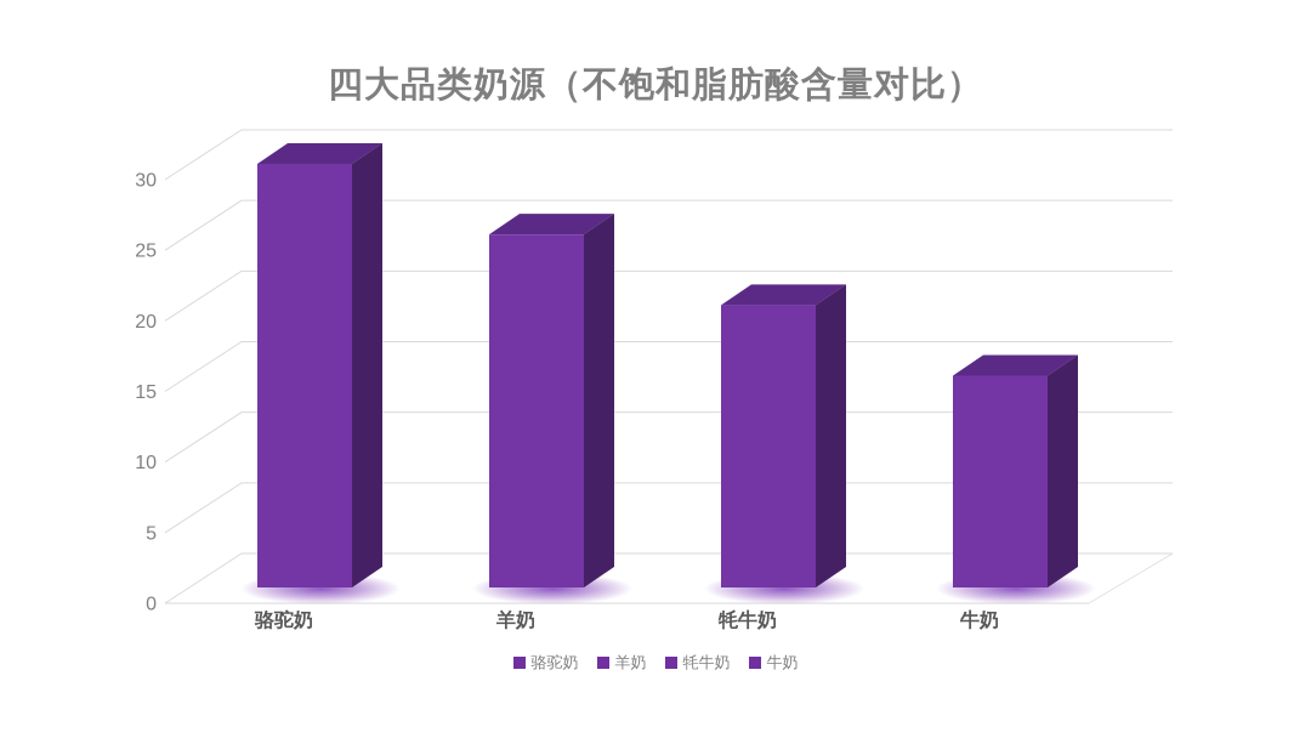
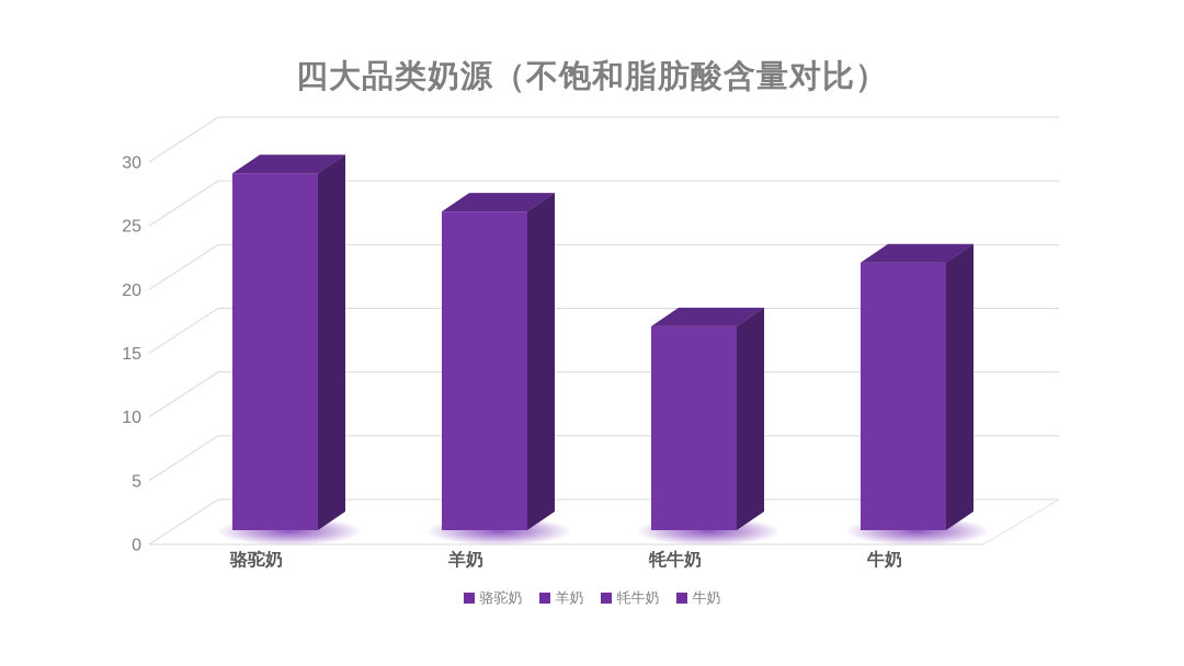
骆驼奶: 30 -> 28
牦牛奶: 20 -> 16
牛奶: 15 -> 21
